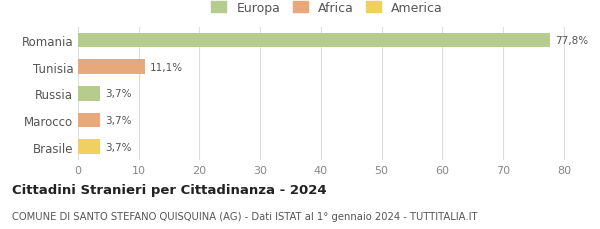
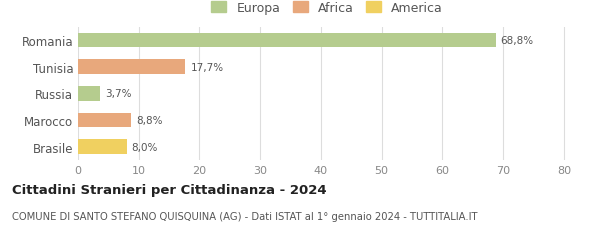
Romania: 77,8% -> 68,8%
Tunisia: 11,1% -> 17,7%
Marocco: 3,7% -> 8,8%
Brasile: 3,7% -> 8,0%
